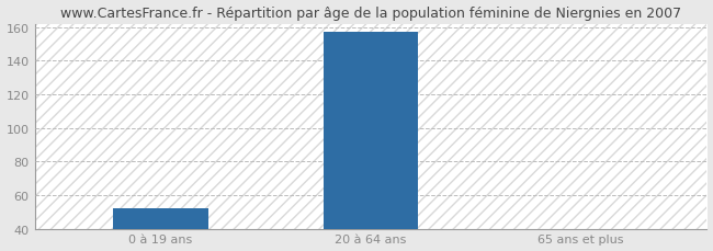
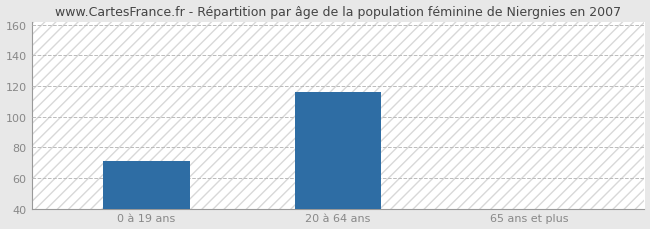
0 à 19 ans: 52 -> 71
20 à 64 ans: 157 -> 116
